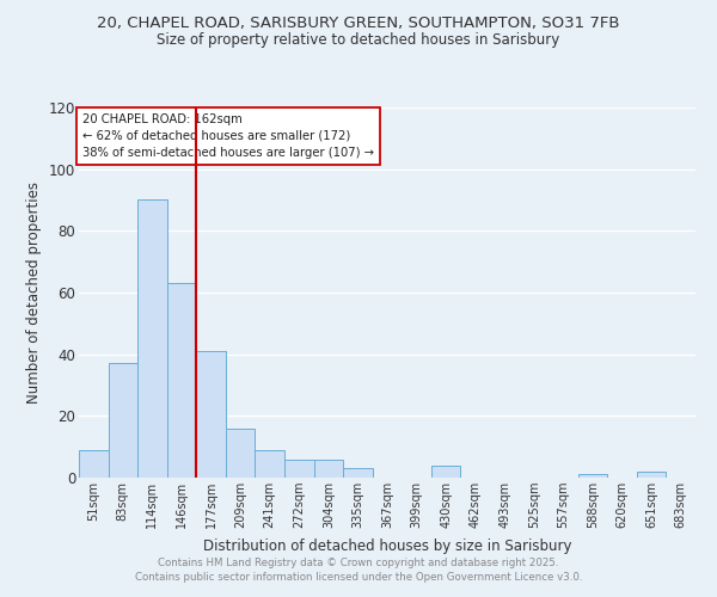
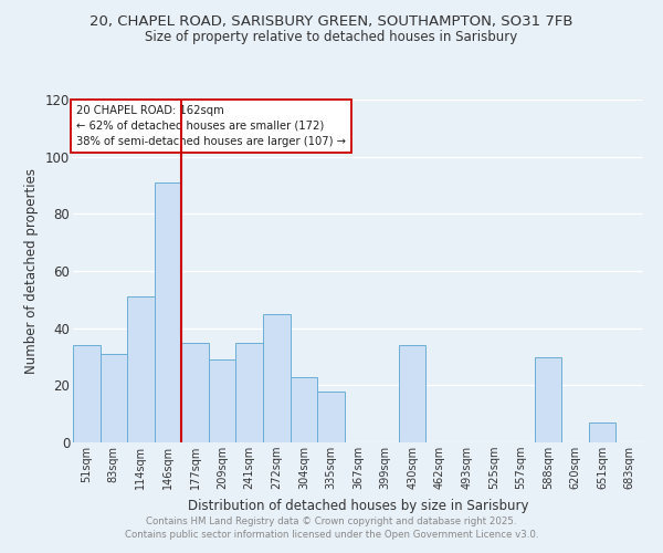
51sqm: 9 -> 34
83sqm: 37 -> 31
114sqm: 90 -> 51
146sqm: 63 -> 91
177sqm: 41 -> 35
209sqm: 16 -> 29
241sqm: 9 -> 35
272sqm: 6 -> 45
304sqm: 6 -> 23
335sqm: 3 -> 18
430sqm: 4 -> 34
588sqm: 1 -> 30
651sqm: 2 -> 7
